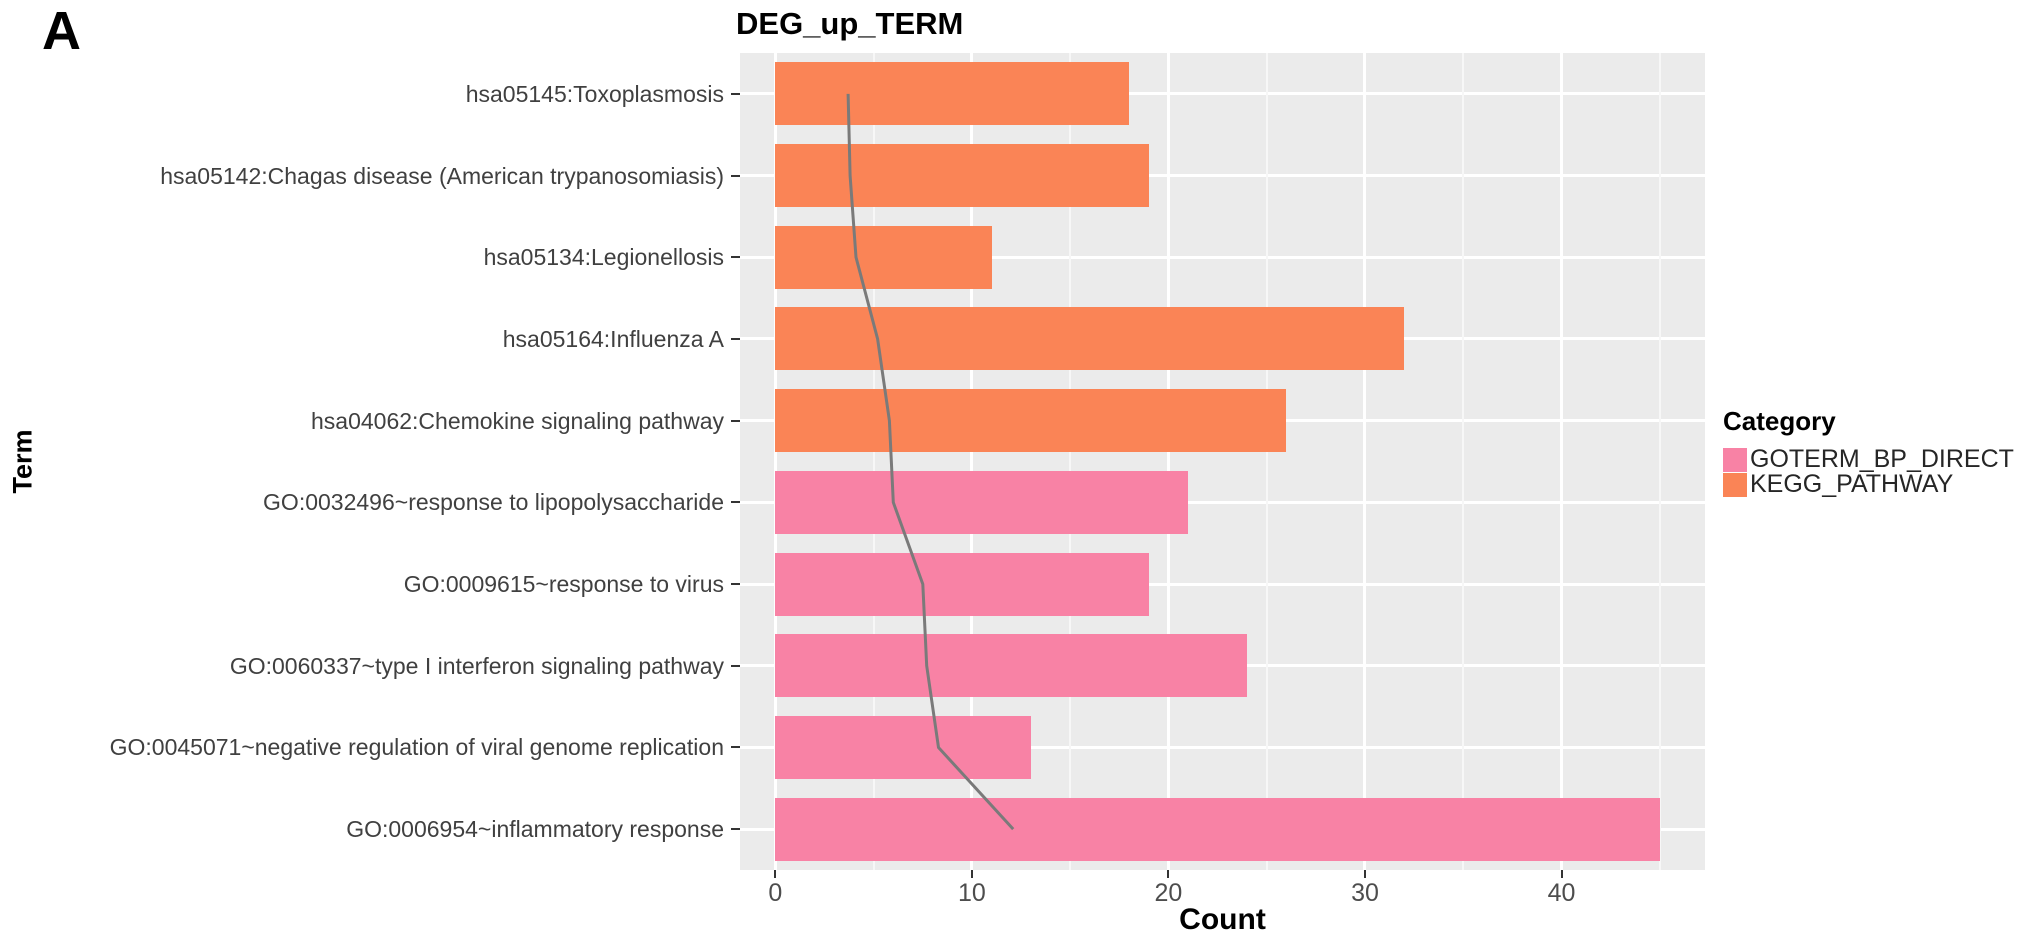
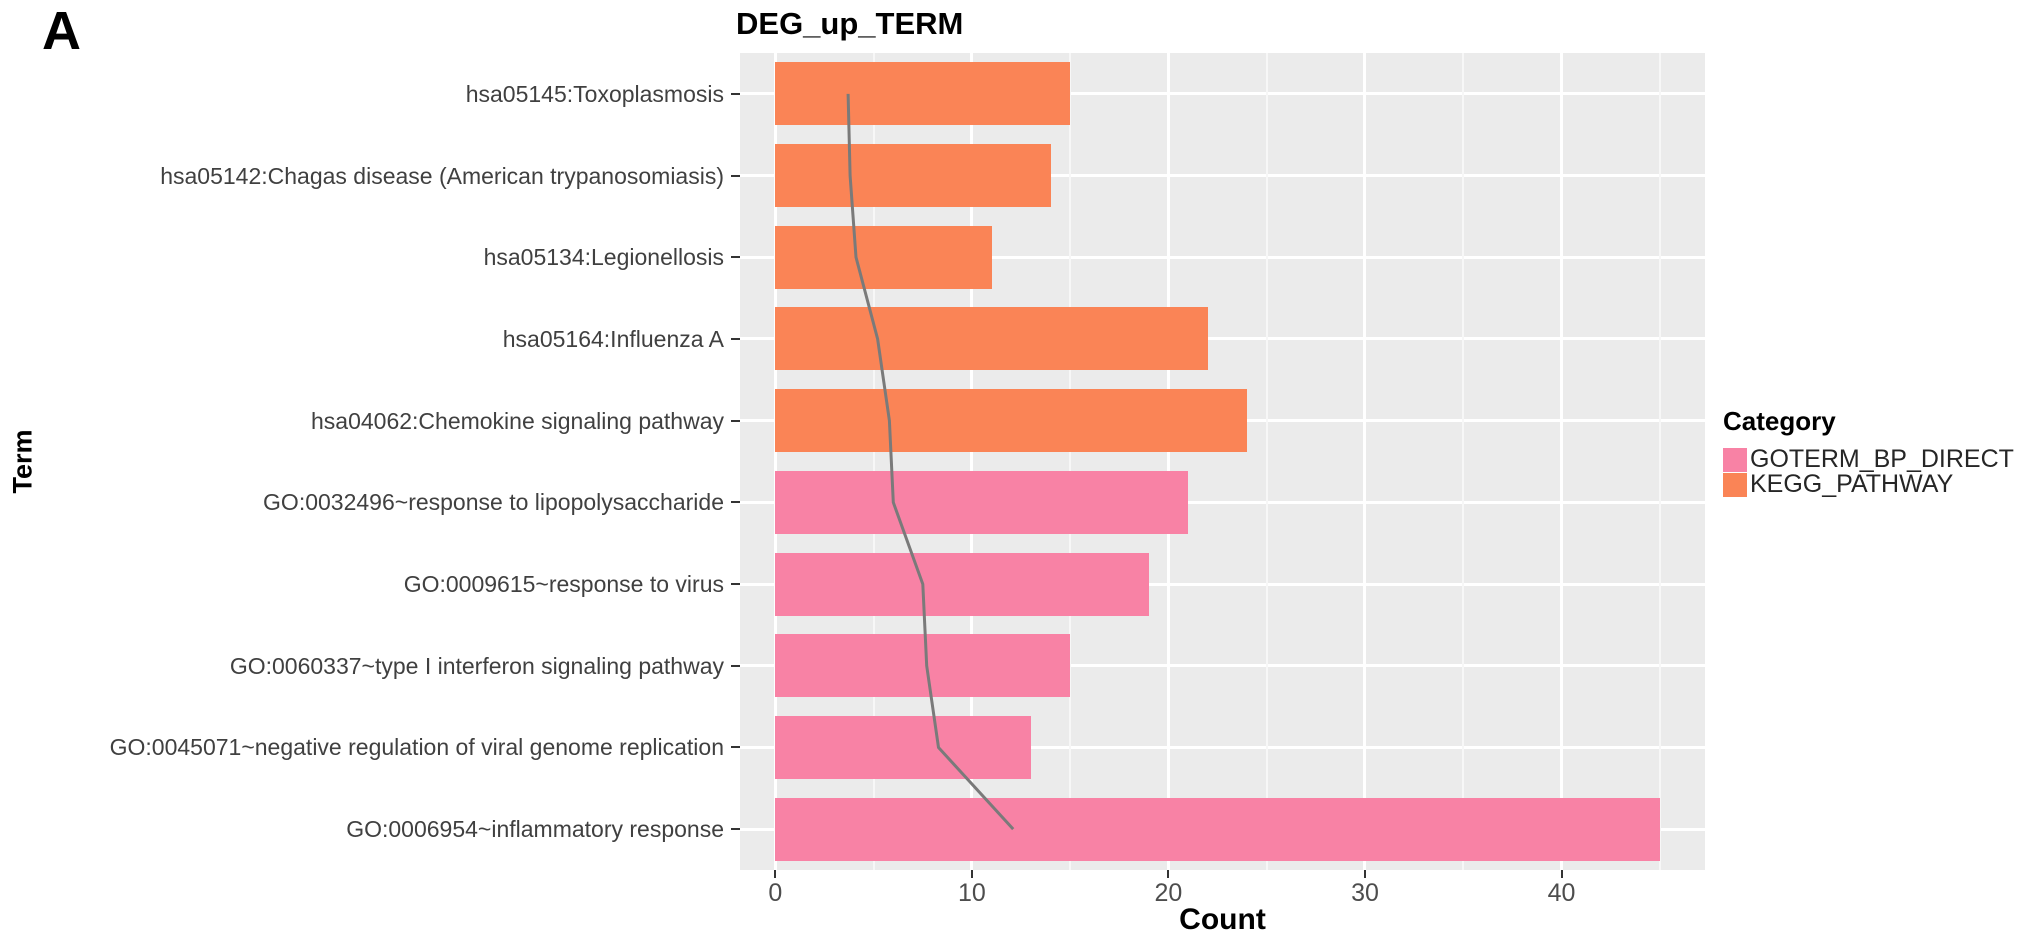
hsa05145:Toxoplasmosis: 18 -> 15
hsa05142:Chagas disease (American trypanosomiasis): 19 -> 14
hsa05164:Influenza A: 32 -> 22
hsa04062:Chemokine signaling pathway: 26 -> 24
GO:0060337~type I interferon signaling pathway: 24 -> 15
